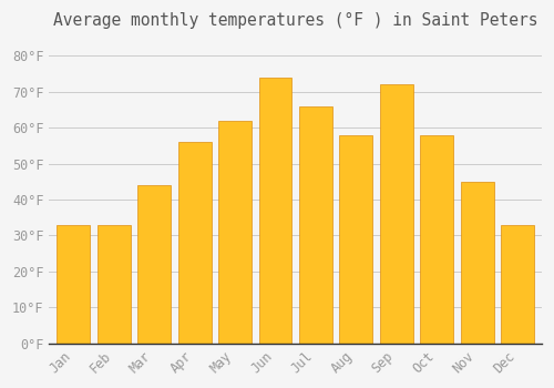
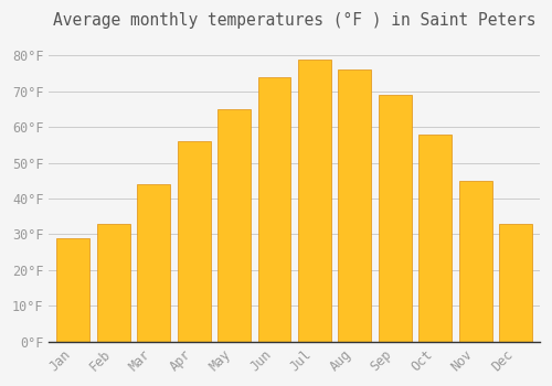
Jan: 33°F -> 29°F
May: 62°F -> 65°F
Jul: 66°F -> 79°F
Aug: 58°F -> 76°F
Sep: 72°F -> 69°F
